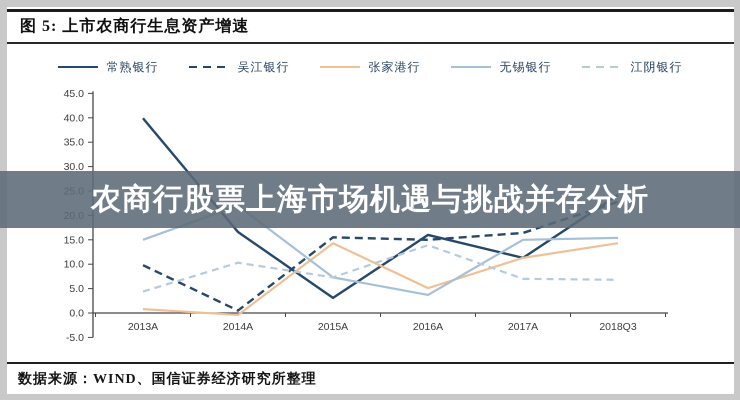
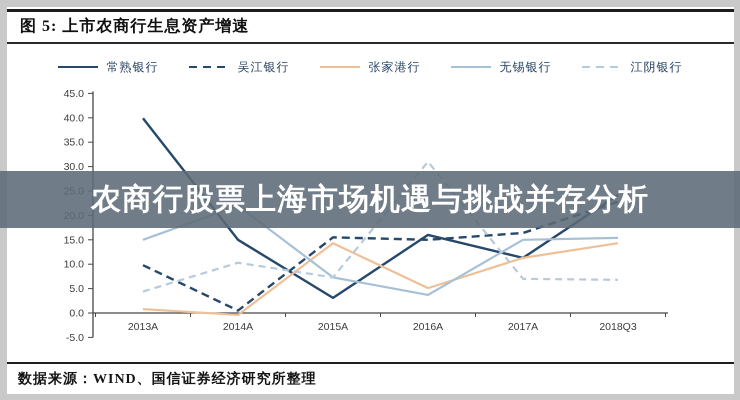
常熟银行/2014A: 17 -> 15
江阴银行/2016A: 14 -> 31
